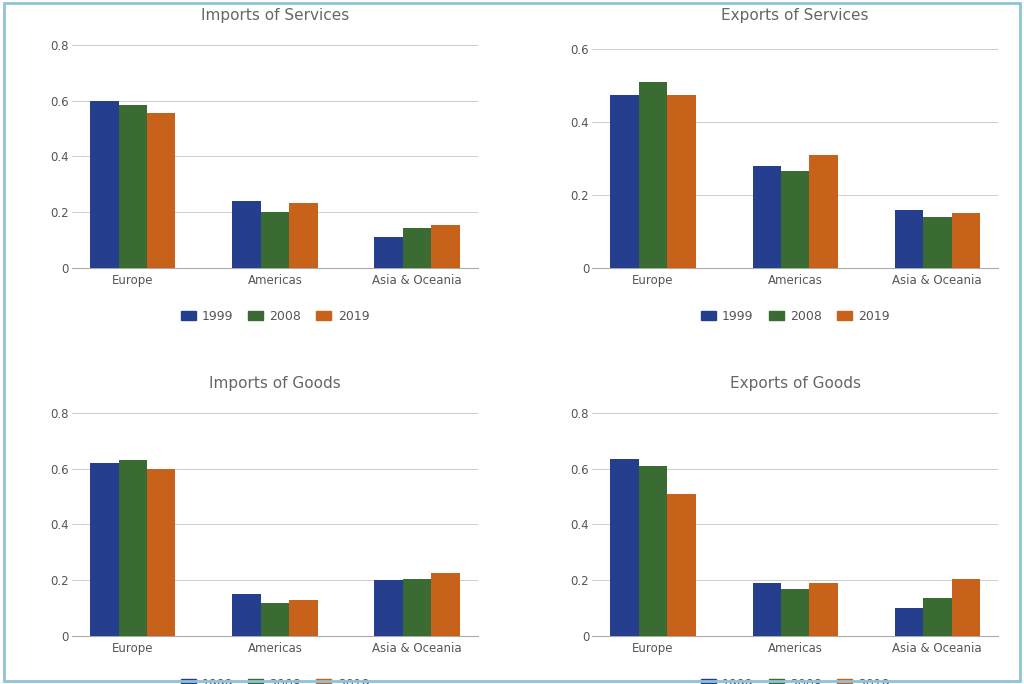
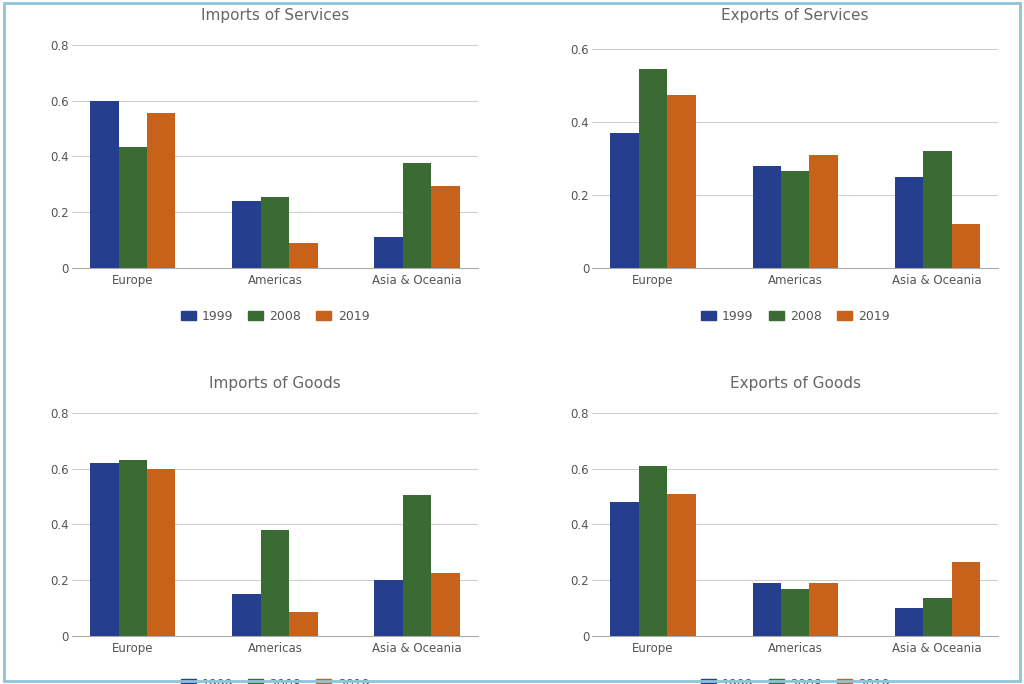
Imports of Services/2008/Europe: 0.585 -> 0.435
Imports of Services/2008/Americas: 0.200 -> 0.255
Imports of Services/2019/Americas: 0.235 -> 0.090
Imports of Services/2008/Asia & Oceania: 0.145 -> 0.375
Imports of Services/2019/Asia & Oceania: 0.155 -> 0.295
Exports of Services/1999/Europe: 0.475 -> 0.370
Exports of Services/2008/Europe: 0.510 -> 0.545
Exports of Services/1999/Asia & Oceania: 0.160 -> 0.250
Exports of Services/2008/Asia & Oceania: 0.140 -> 0.320
Exports of Services/2019/Asia & Oceania: 0.150 -> 0.120
Imports of Goods/2008/Americas: 0.120 -> 0.380
Imports of Goods/2019/Americas: 0.130 -> 0.085
Imports of Goods/2008/Asia & Oceania: 0.205 -> 0.505
Exports of Goods/1999/Europe: 0.635 -> 0.480
Exports of Goods/2019/Asia & Oceania: 0.205 -> 0.265
